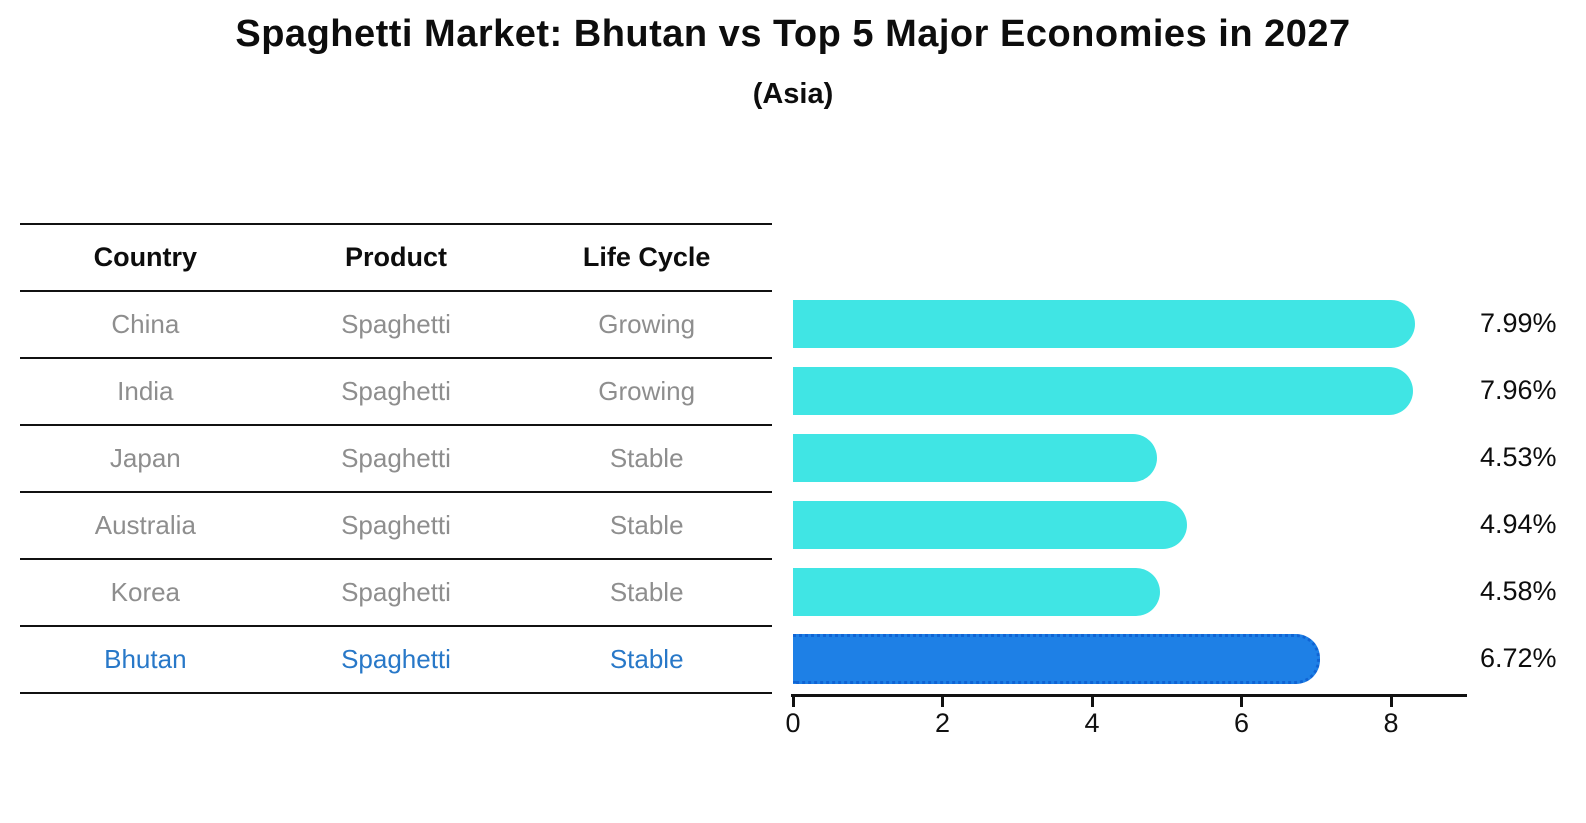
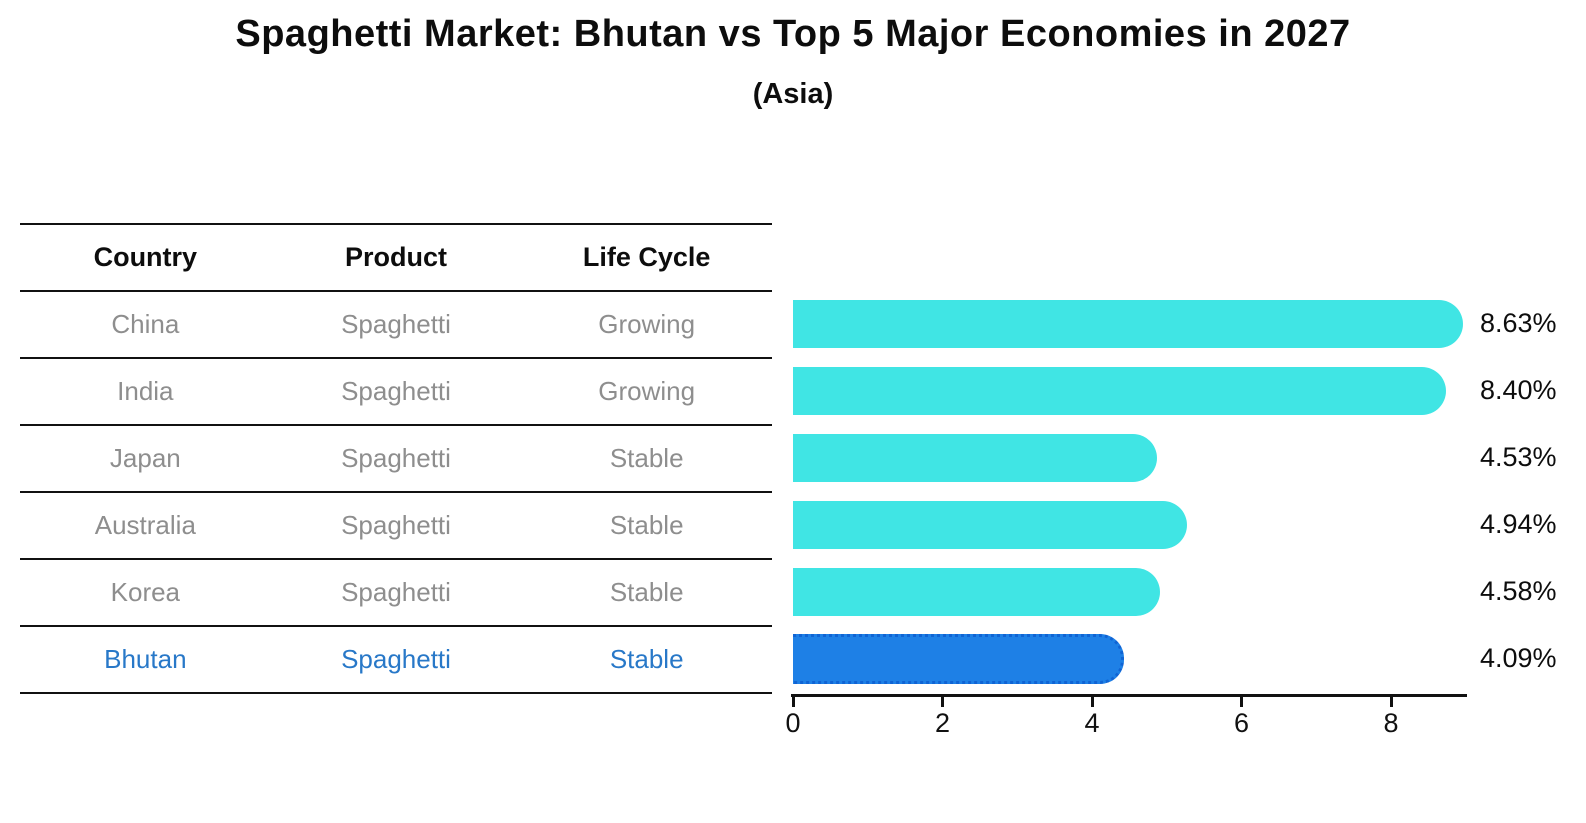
China: 7.99% -> 8.63%
India: 7.96% -> 8.40%
Bhutan: 6.72% -> 4.09%
